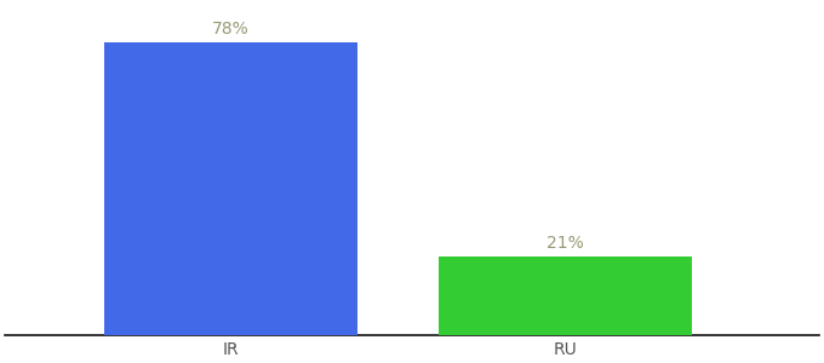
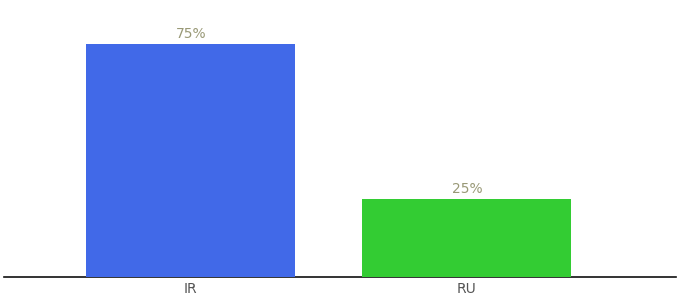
IR: 78% -> 75%
RU: 21% -> 25%
